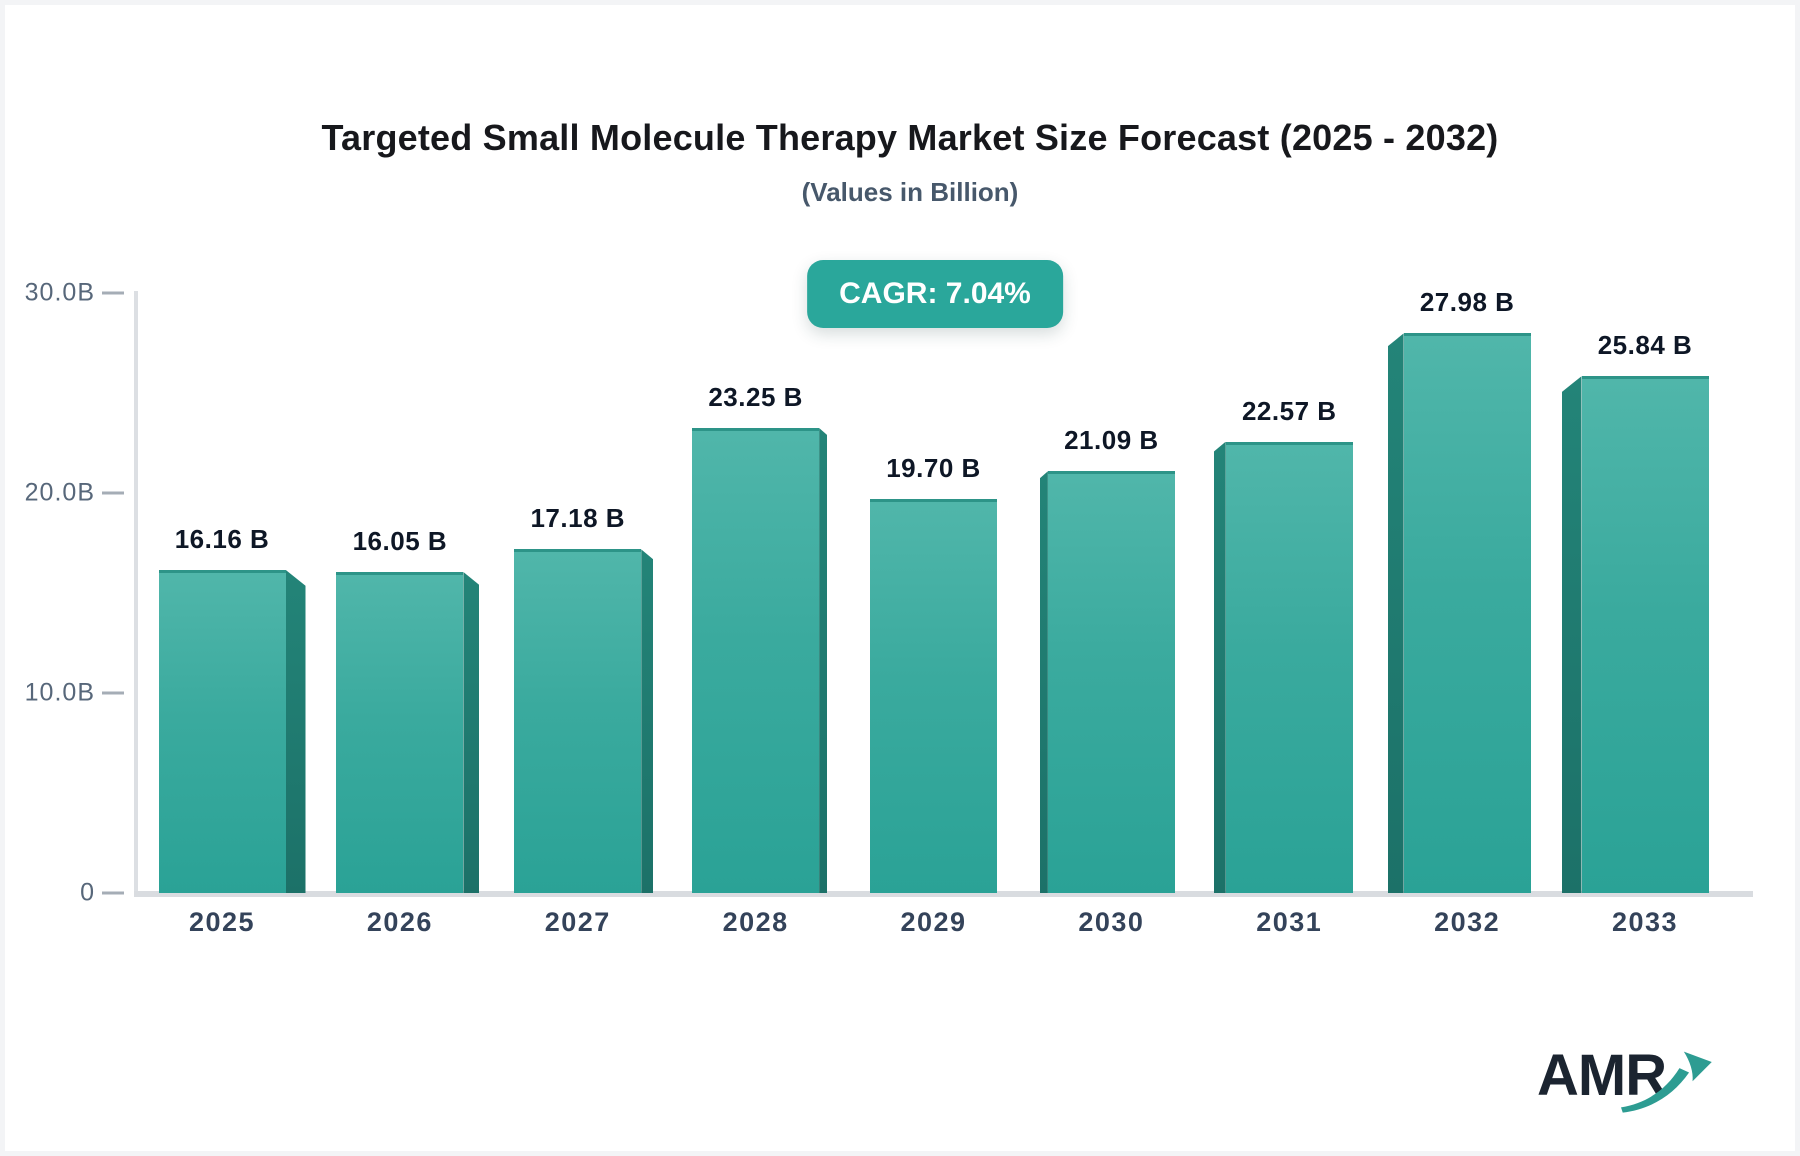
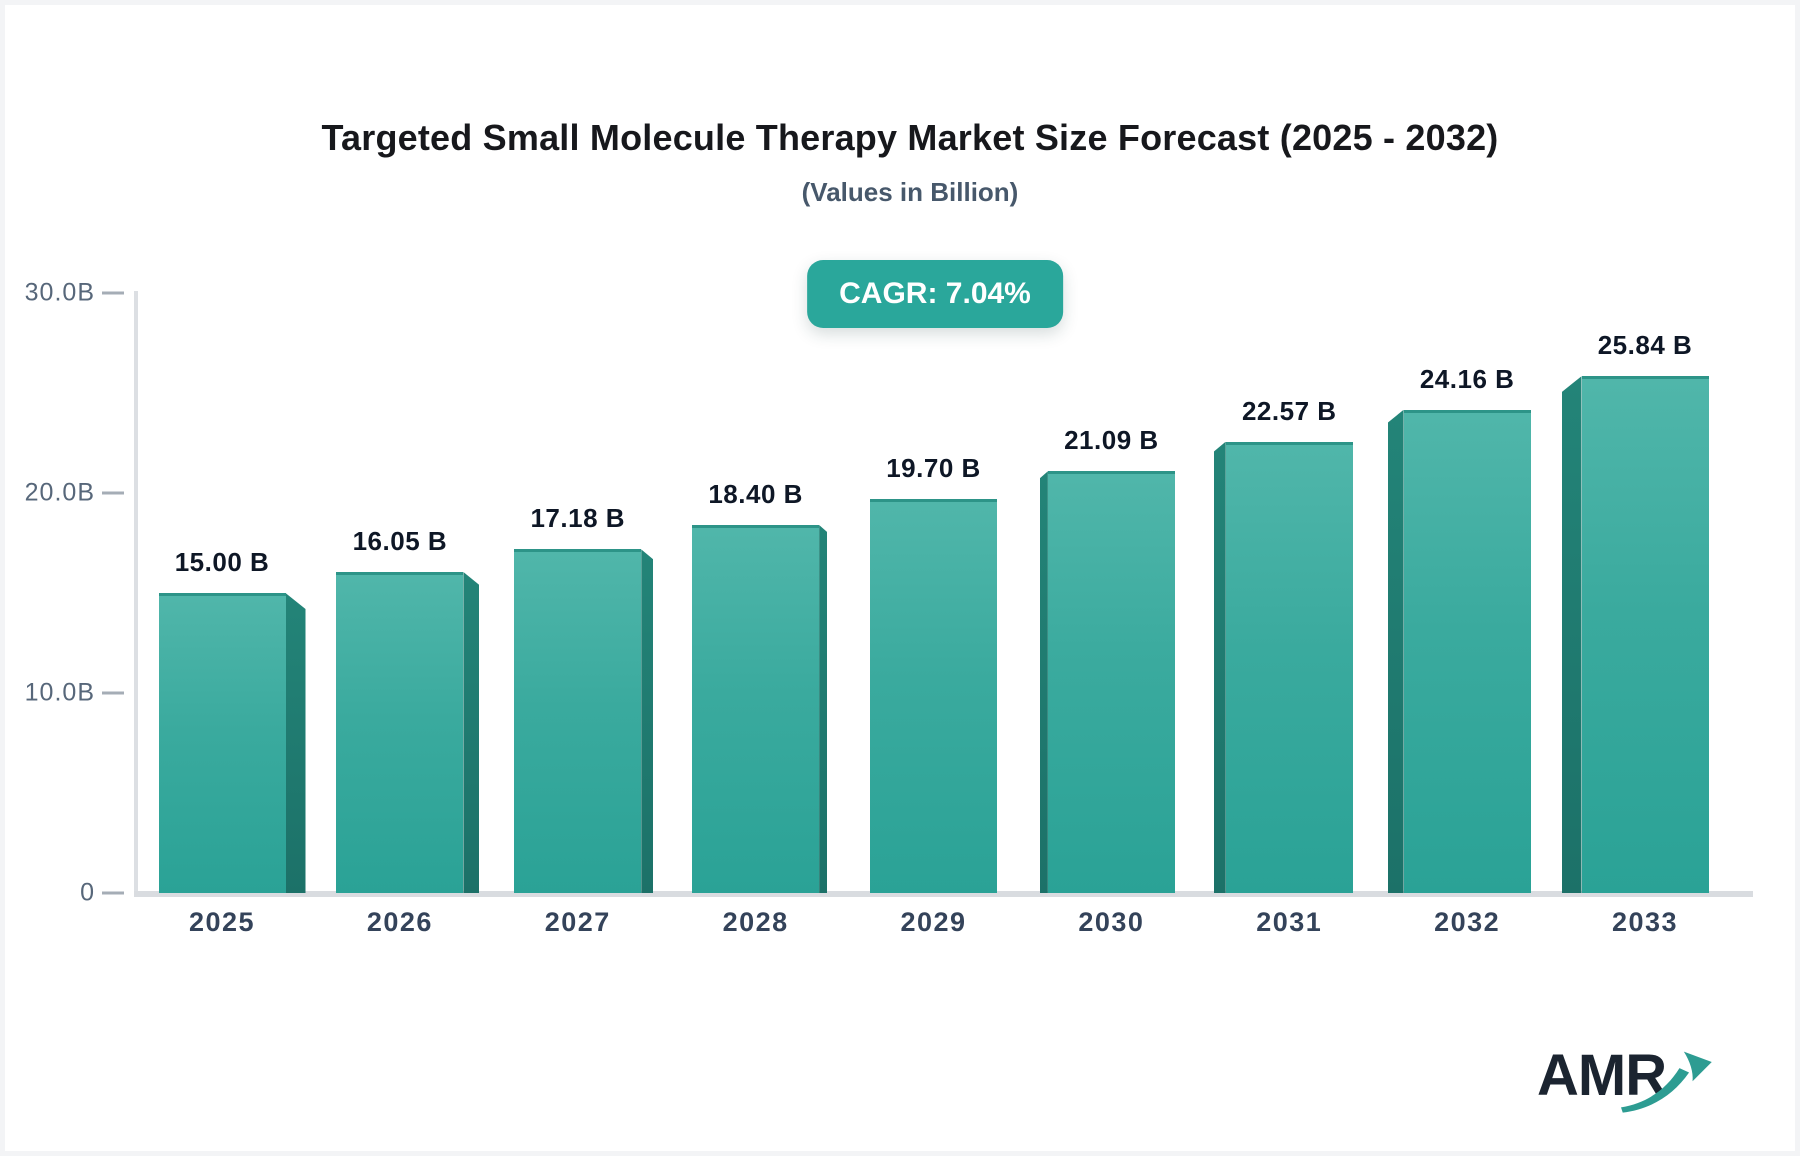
2025: 16.16 -> 15.00
2028: 23.25 -> 18.40
2032: 27.98 -> 24.16
